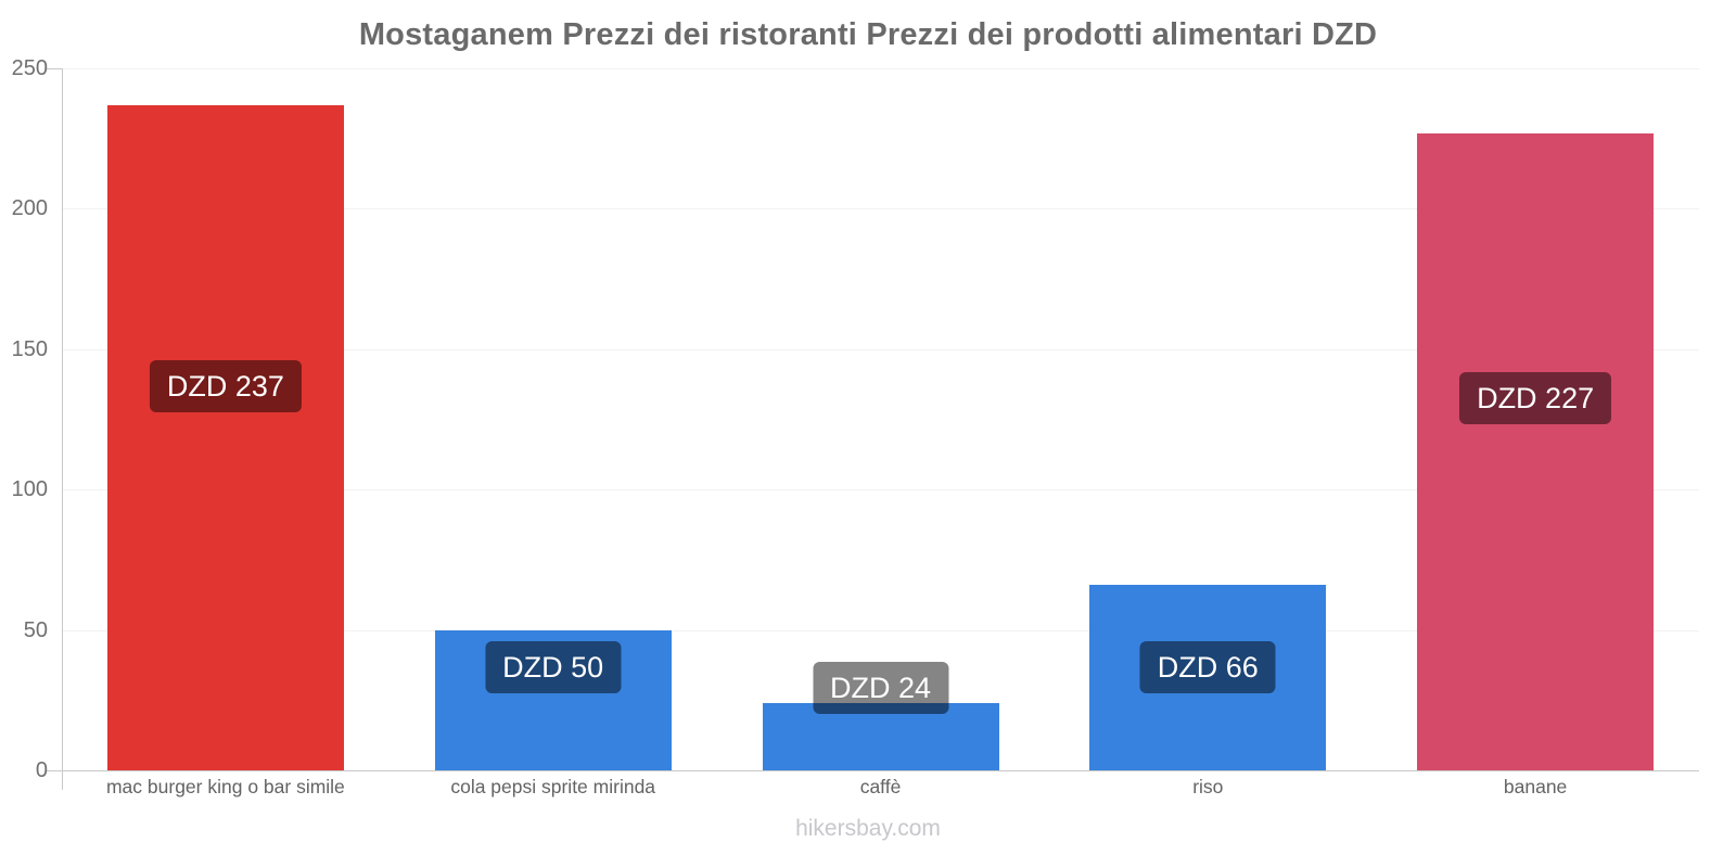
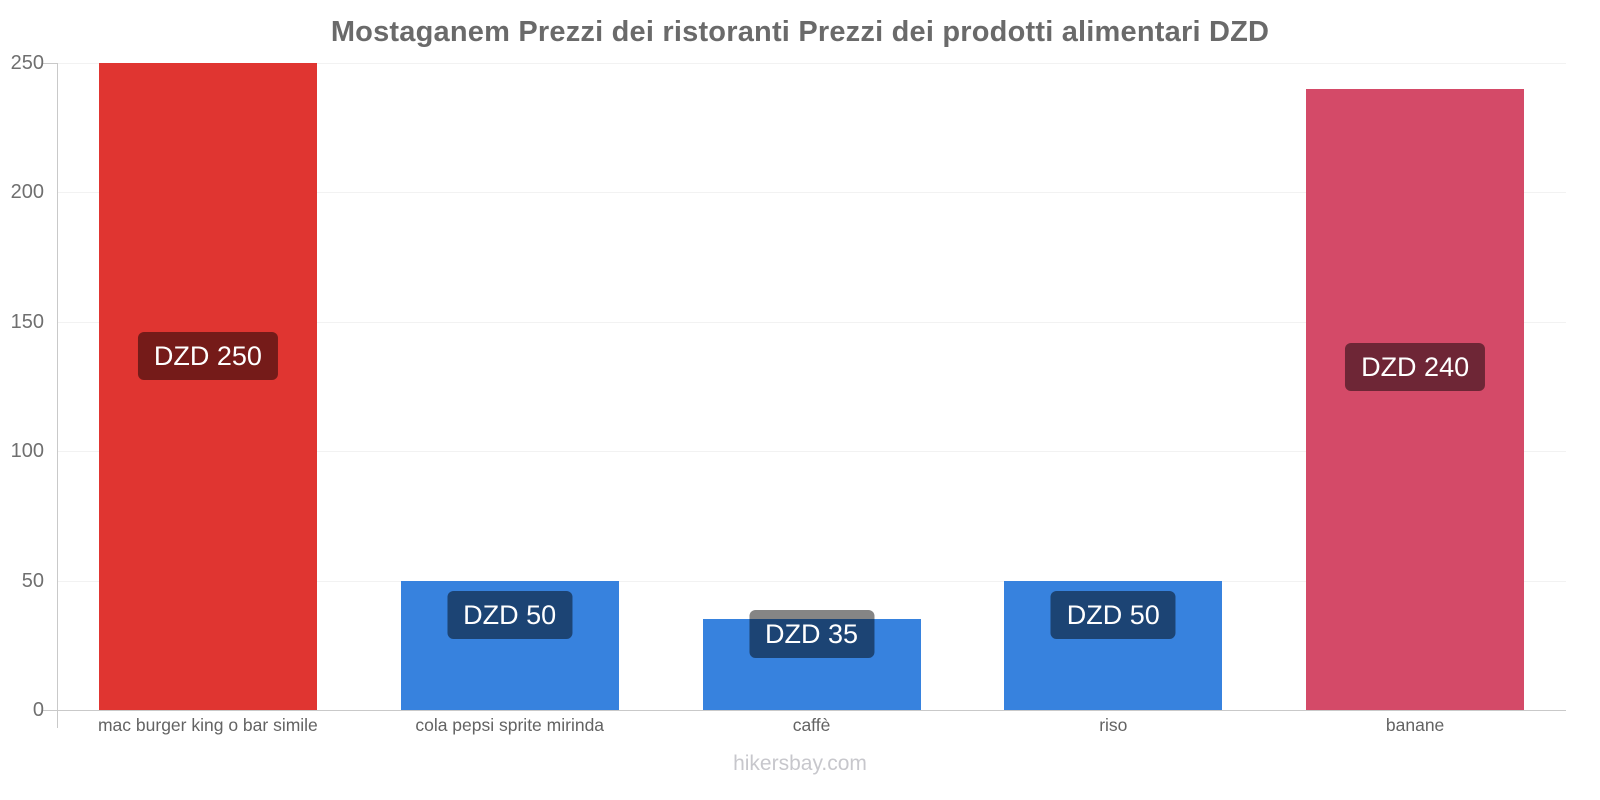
mac burger king o bar simile: 237 -> 250
caffè: 24 -> 35
riso: 66 -> 50
banane: 227 -> 240
